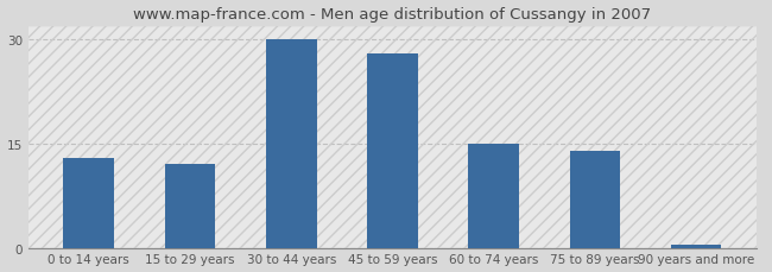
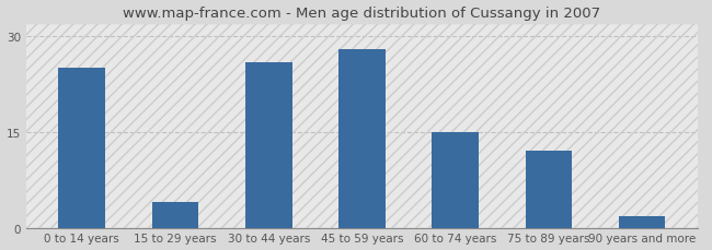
0 to 14 years: 13.0 -> 25.0
15 to 29 years: 12.0 -> 4.0
30 to 44 years: 30.0 -> 26.0
75 to 89 years: 14.0 -> 12.0
90 years and more: 0.5 -> 1.8
